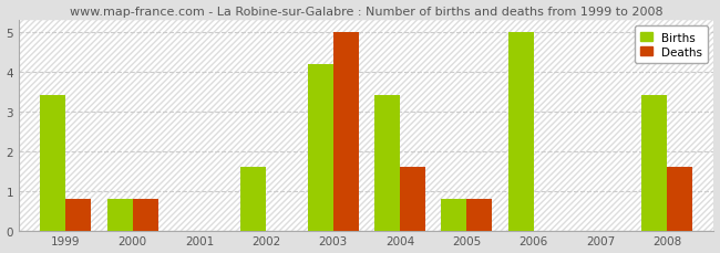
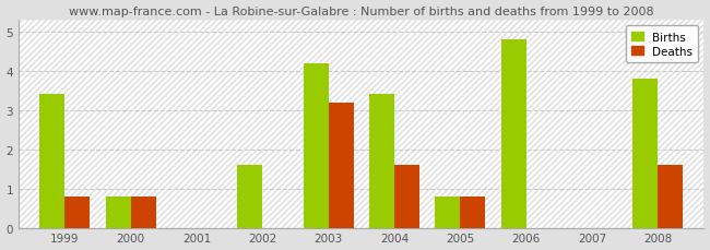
Deaths/2003: 5.0 -> 3.2
Births/2006: 5.0 -> 4.8
Births/2008: 3.4 -> 3.8
